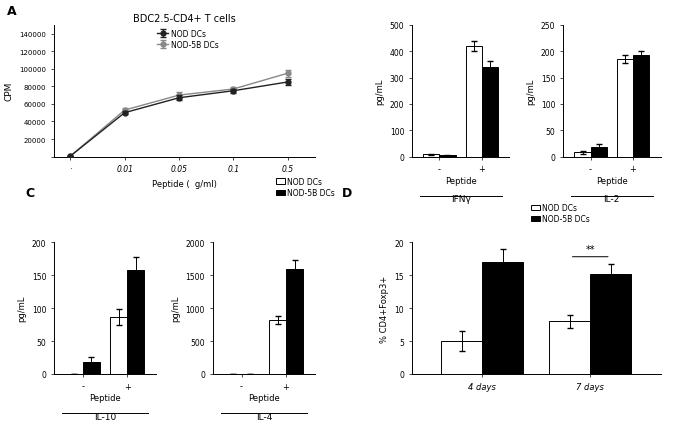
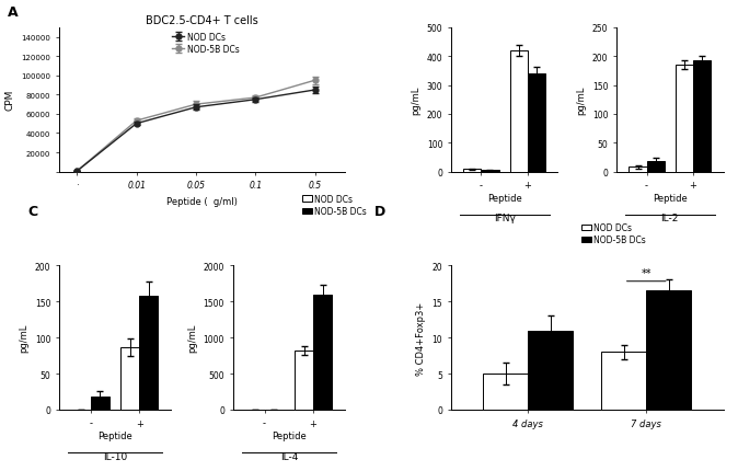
NOD-5B DCs/4 days: 17.0 -> 11.0
NOD-5B DCs/7 days: 15.2 -> 16.5
